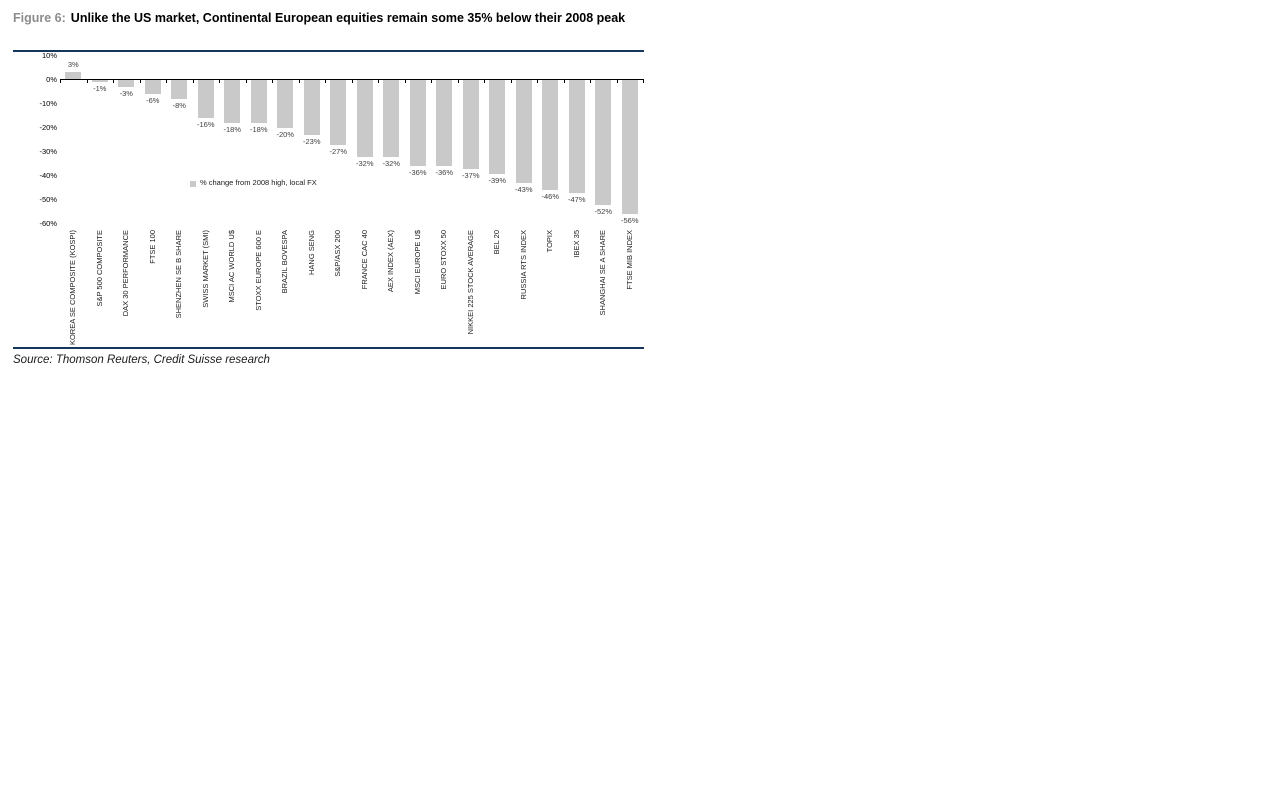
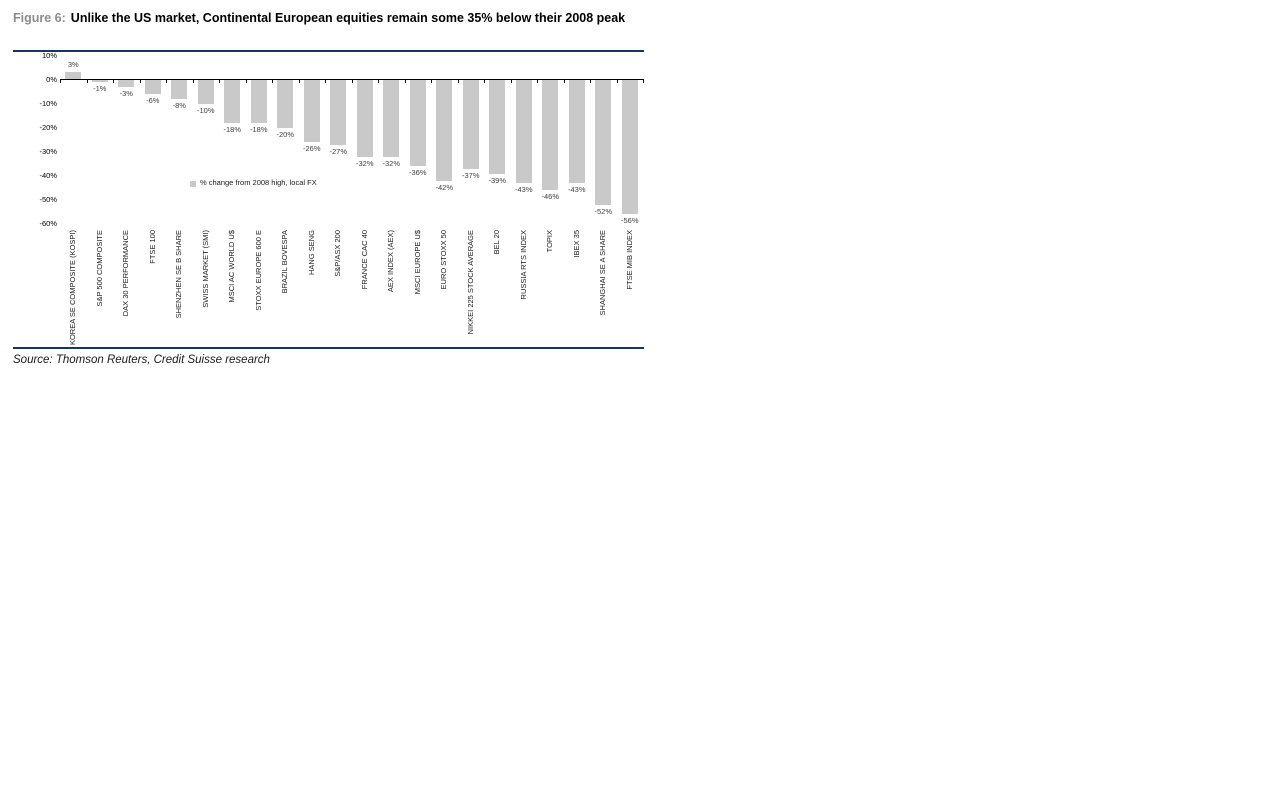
SWISS MARKET (SMI): -16% -> -10%
HANG SENG: -23% -> -26%
EURO STOXX 50: -36% -> -42%
IBEX 35: -47% -> -43%
